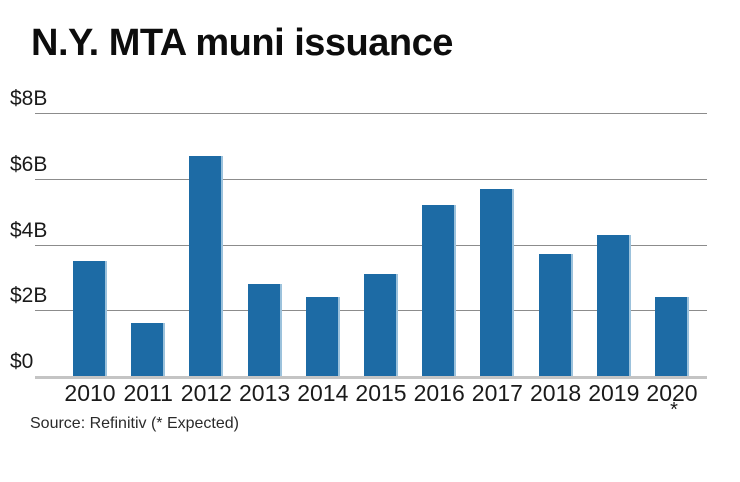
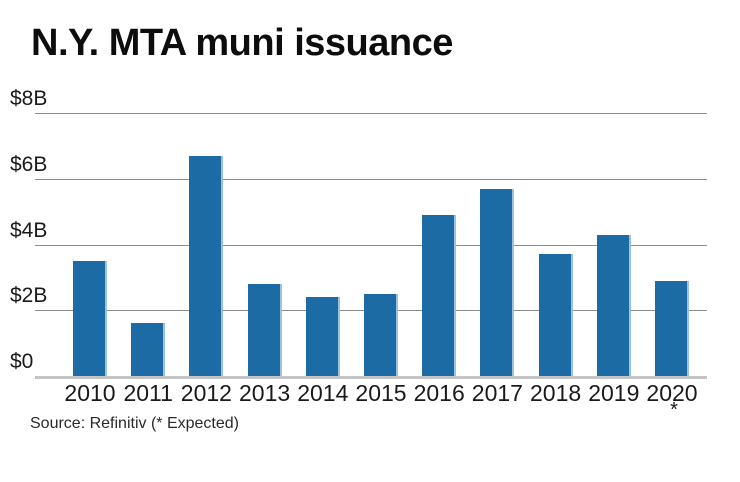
2015: $3.1B -> $2.5B
2016: $5.2B -> $4.9B
2020: $2.4B -> $2.9B
